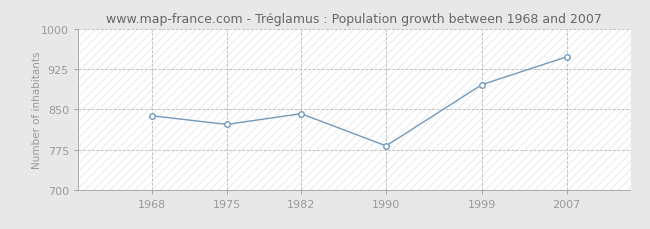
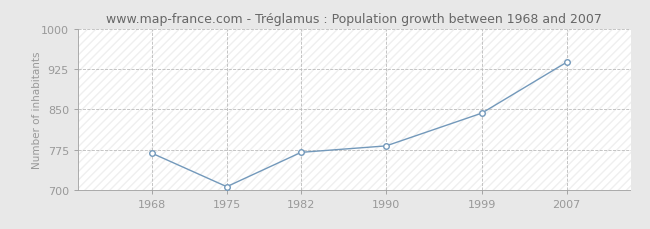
1968: 838 -> 768
1975: 822 -> 706
1982: 842 -> 770
1999: 896 -> 843
2007: 948 -> 938
